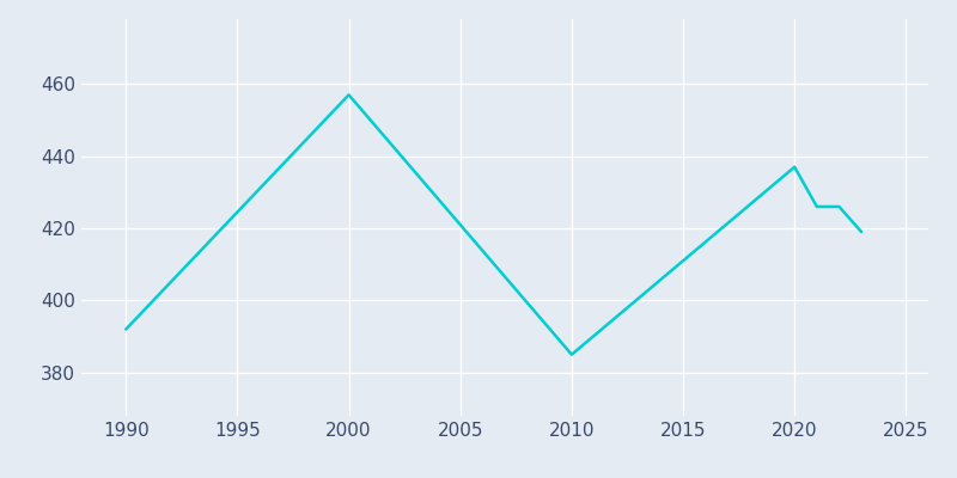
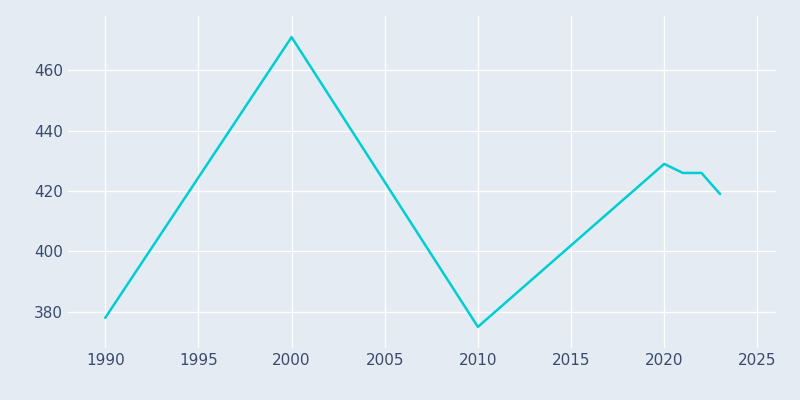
1990: 392 -> 378
2000: 457 -> 471
2010: 385 -> 375
2020: 437 -> 429
